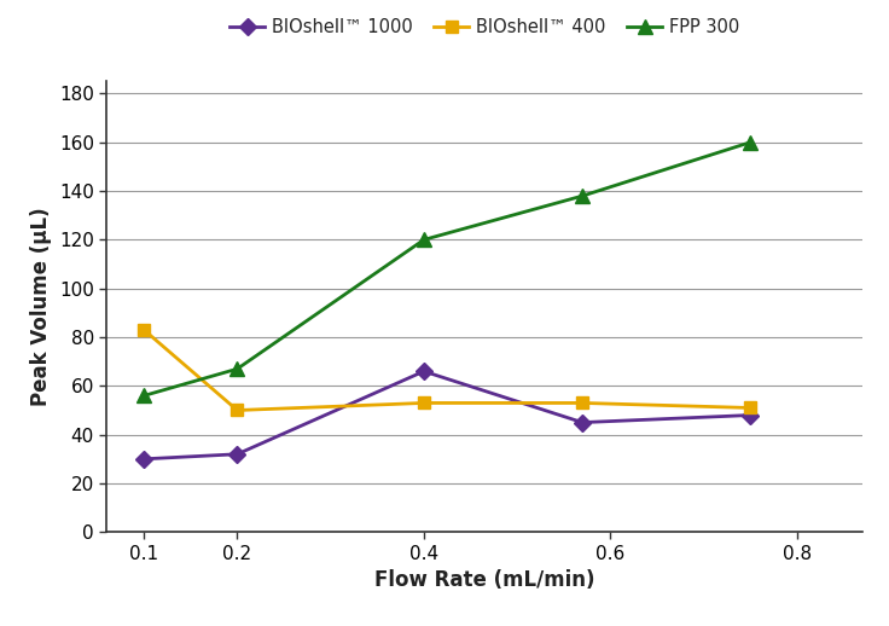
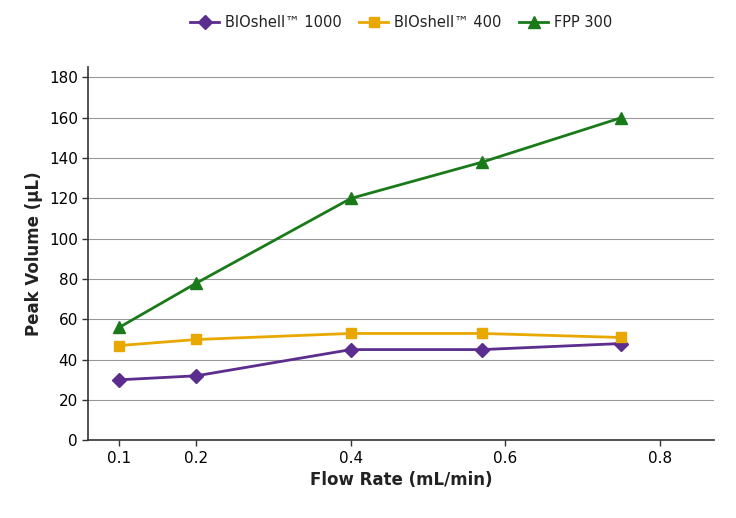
BIOshell™ 400/0.1: 83 -> 47
FPP 300/0.2: 67 -> 78
BIOshell™ 1000/0.4: 66 -> 45
